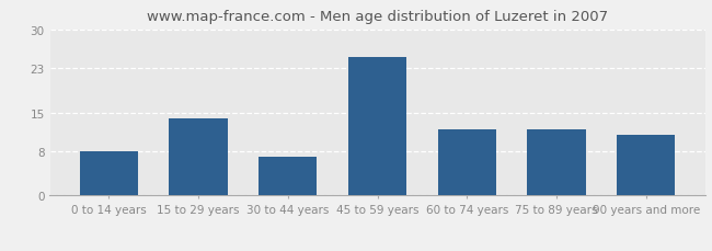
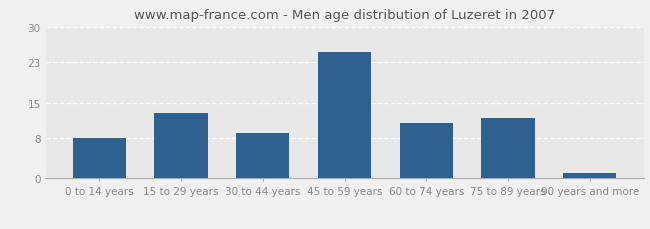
15 to 29 years: 14 -> 13
30 to 44 years: 7 -> 9
60 to 74 years: 12 -> 11
90 years and more: 11 -> 1
